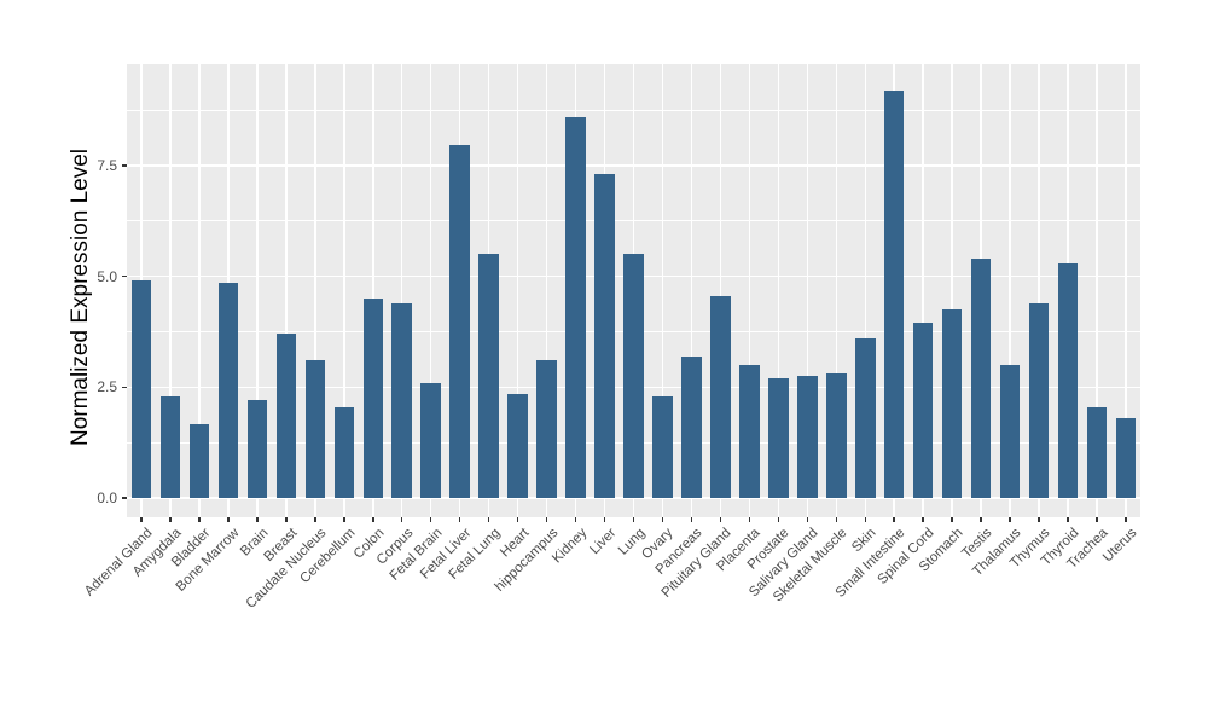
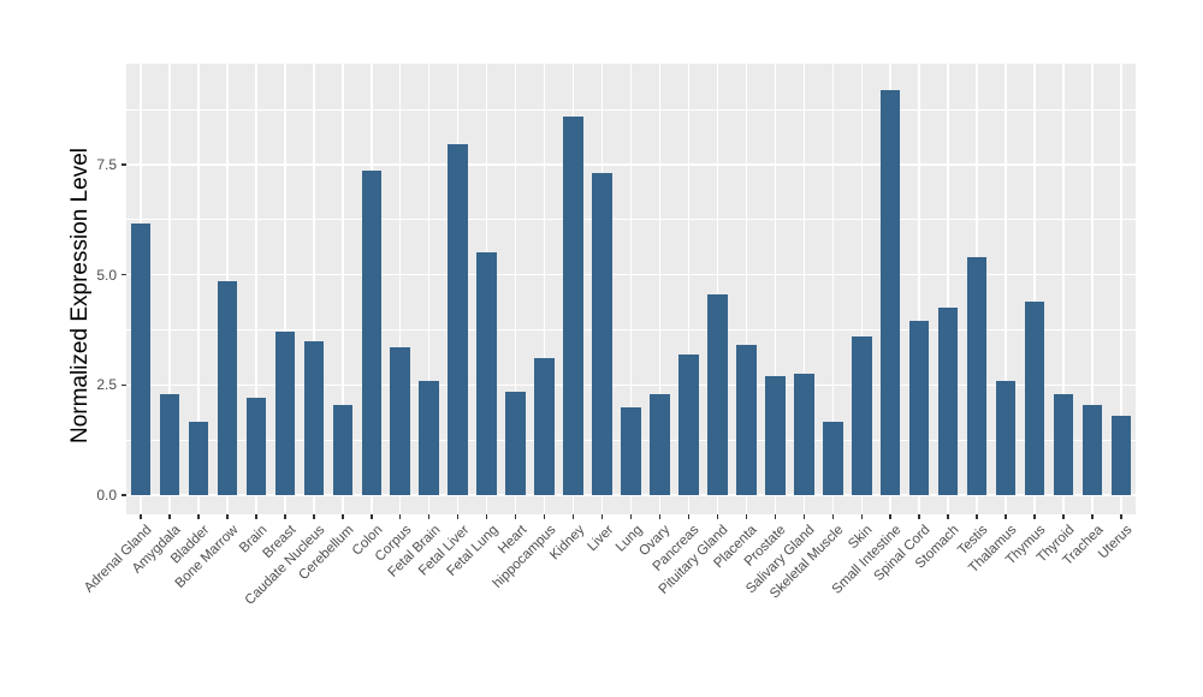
Adrenal Gland: 4.9 -> 6.2
Caudate Nucleus: 3.1 -> 3.5
Colon: 4.5 -> 7.3
Corpus: 4.4 -> 3.4
Lung: 5.5 -> 2.0
Placenta: 3.0 -> 3.4
Skeletal Muscle: 2.8 -> 1.6
Thalamus: 3.0 -> 2.6
Thyroid: 5.3 -> 2.3
